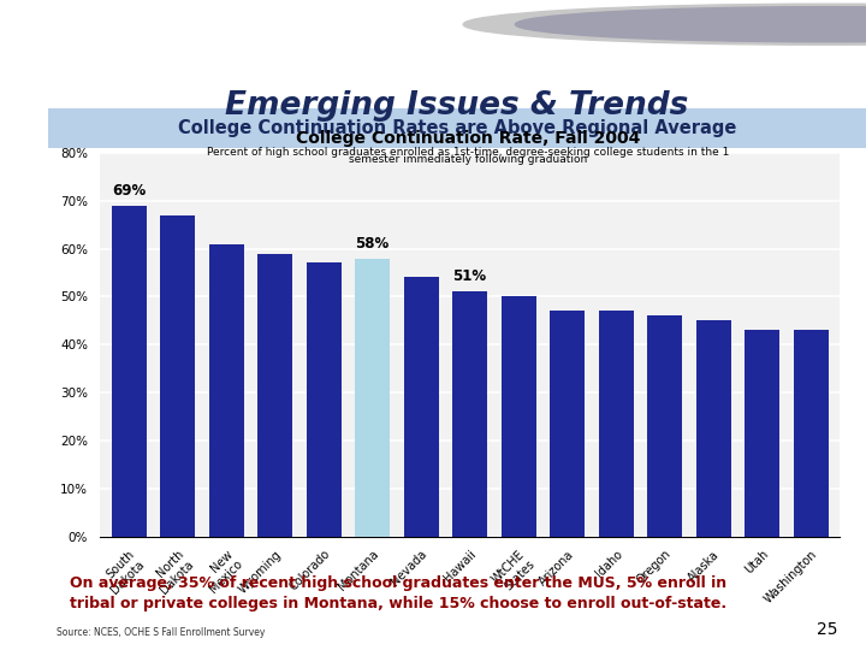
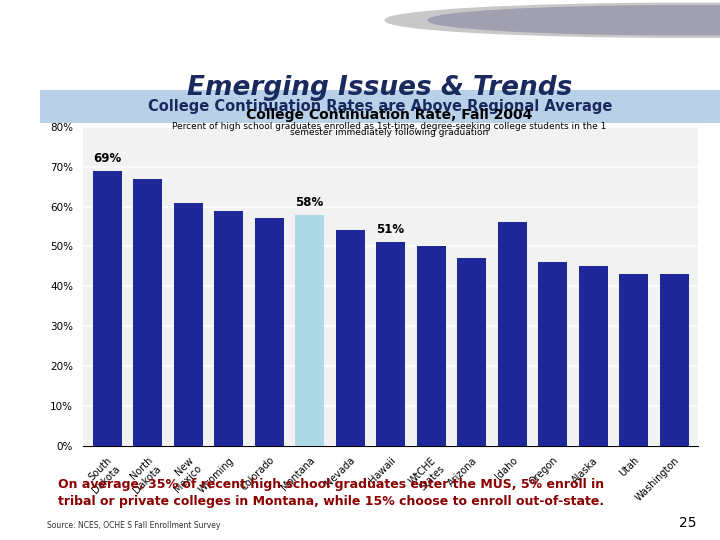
Idaho: 47% -> 56%
